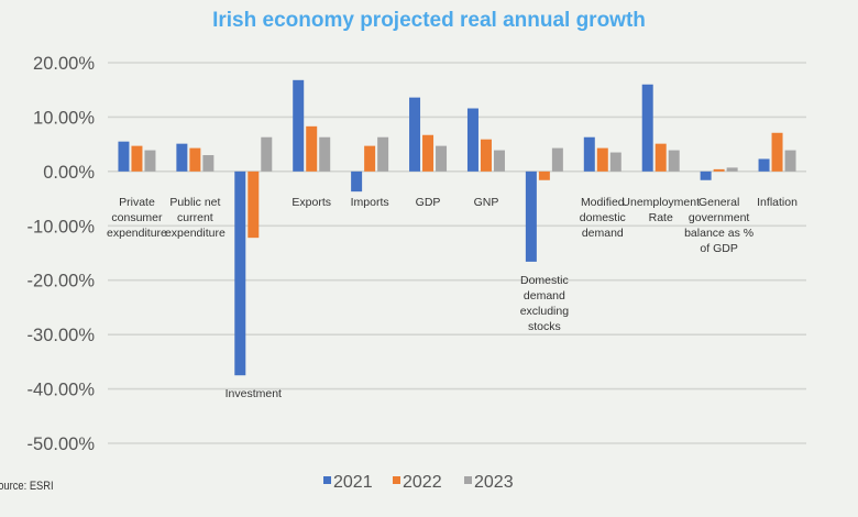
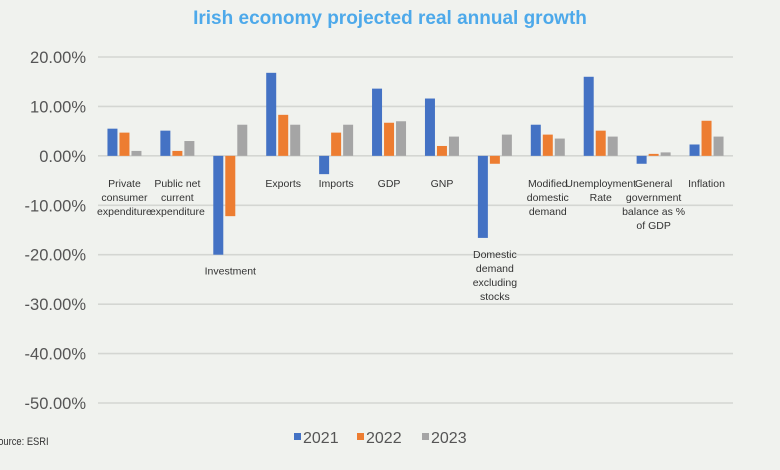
2023/Private consumer expenditure: 4% -> 1%
2022/Public net current expenditure: 4% -> 1%
2021/Investment: -38% -> -20%
2023/GDP: 5% -> 7%
2022/GNP: 6% -> 2%
